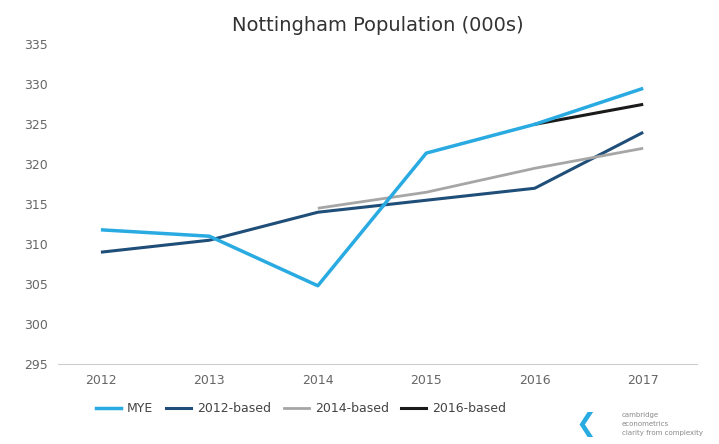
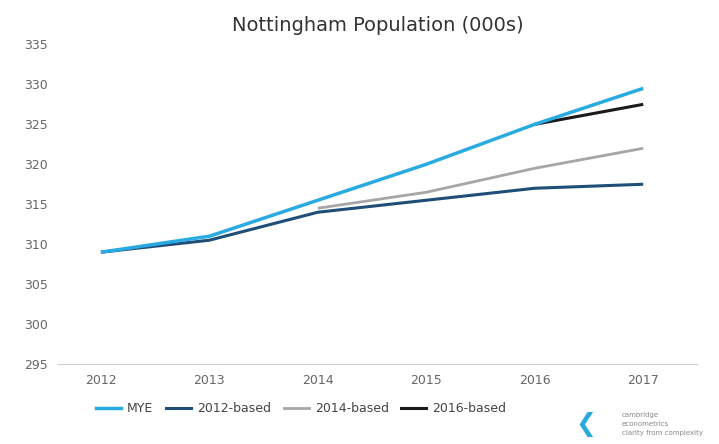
MYE/2012: 311.8 -> 309.0
MYE/2014: 304.8 -> 315.5
MYE/2015: 321.4 -> 320.0
2012-based/2017: 324.0 -> 317.5
